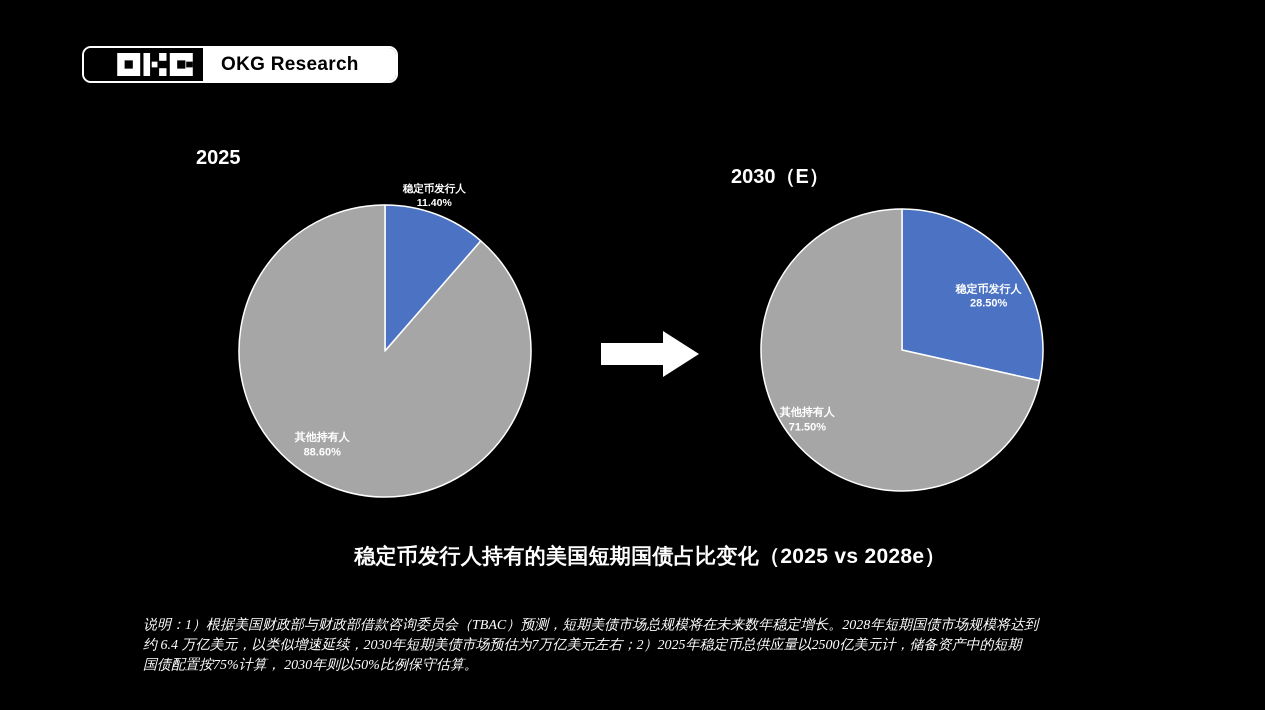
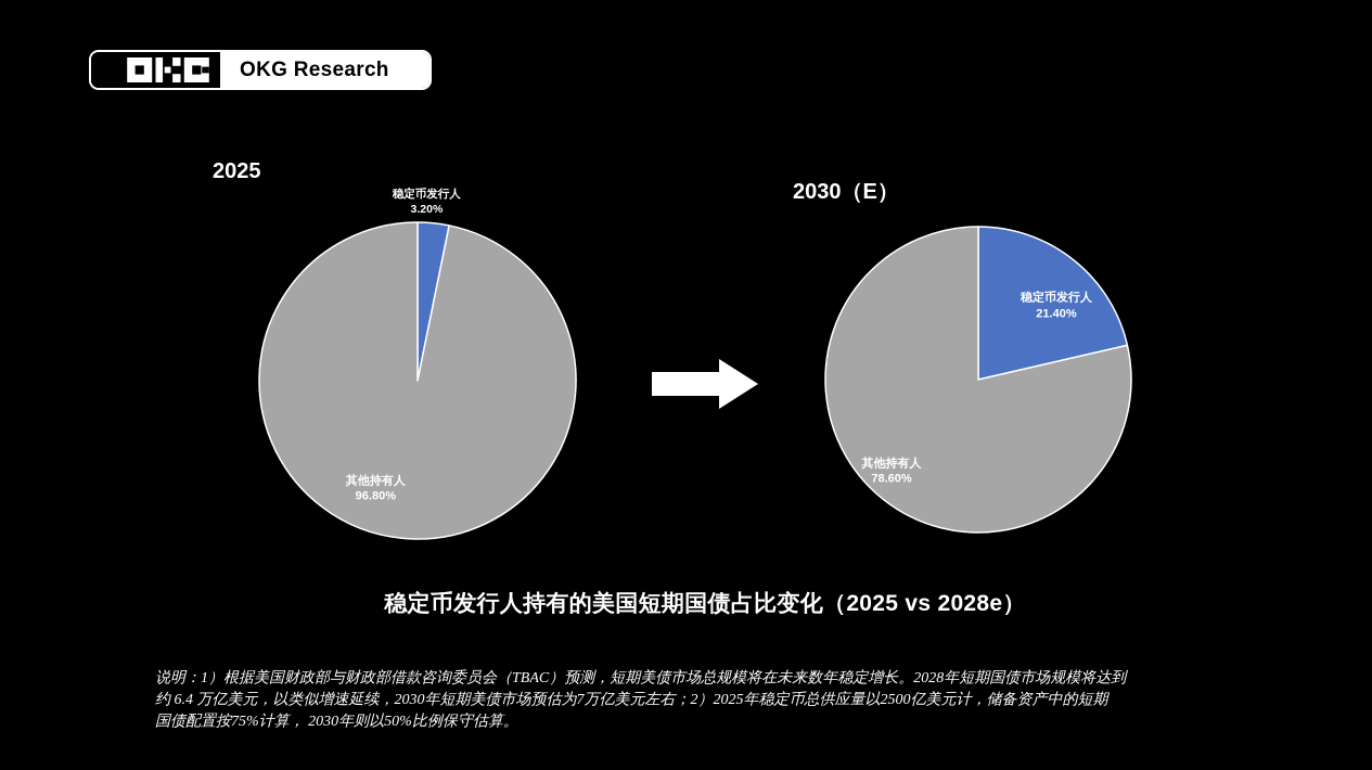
2025/稳定币发行人: 11.40% -> 3.20%
2025/其他持有人: 88.60% -> 96.80%
2030（E）/稳定币发行人: 28.50% -> 21.40%
2030（E）/其他持有人: 71.50% -> 78.60%
